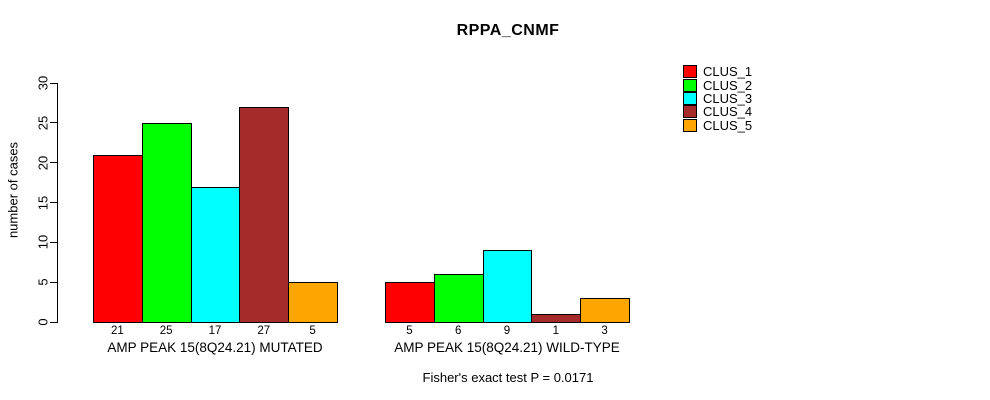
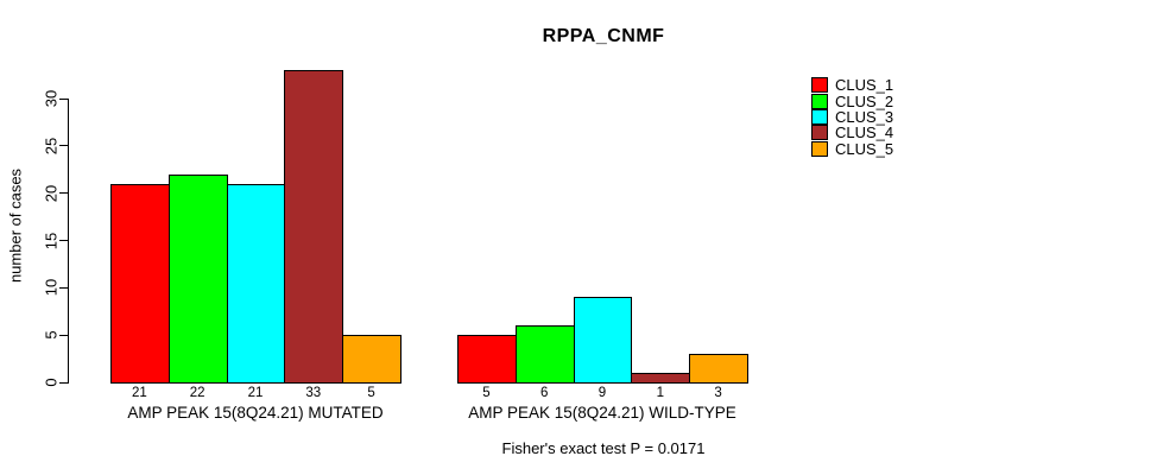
CLUS_2/AMP PEAK 15(8Q24.21) MUTATED: 25 -> 22
CLUS_3/AMP PEAK 15(8Q24.21) MUTATED: 17 -> 21
CLUS_4/AMP PEAK 15(8Q24.21) MUTATED: 27 -> 33
